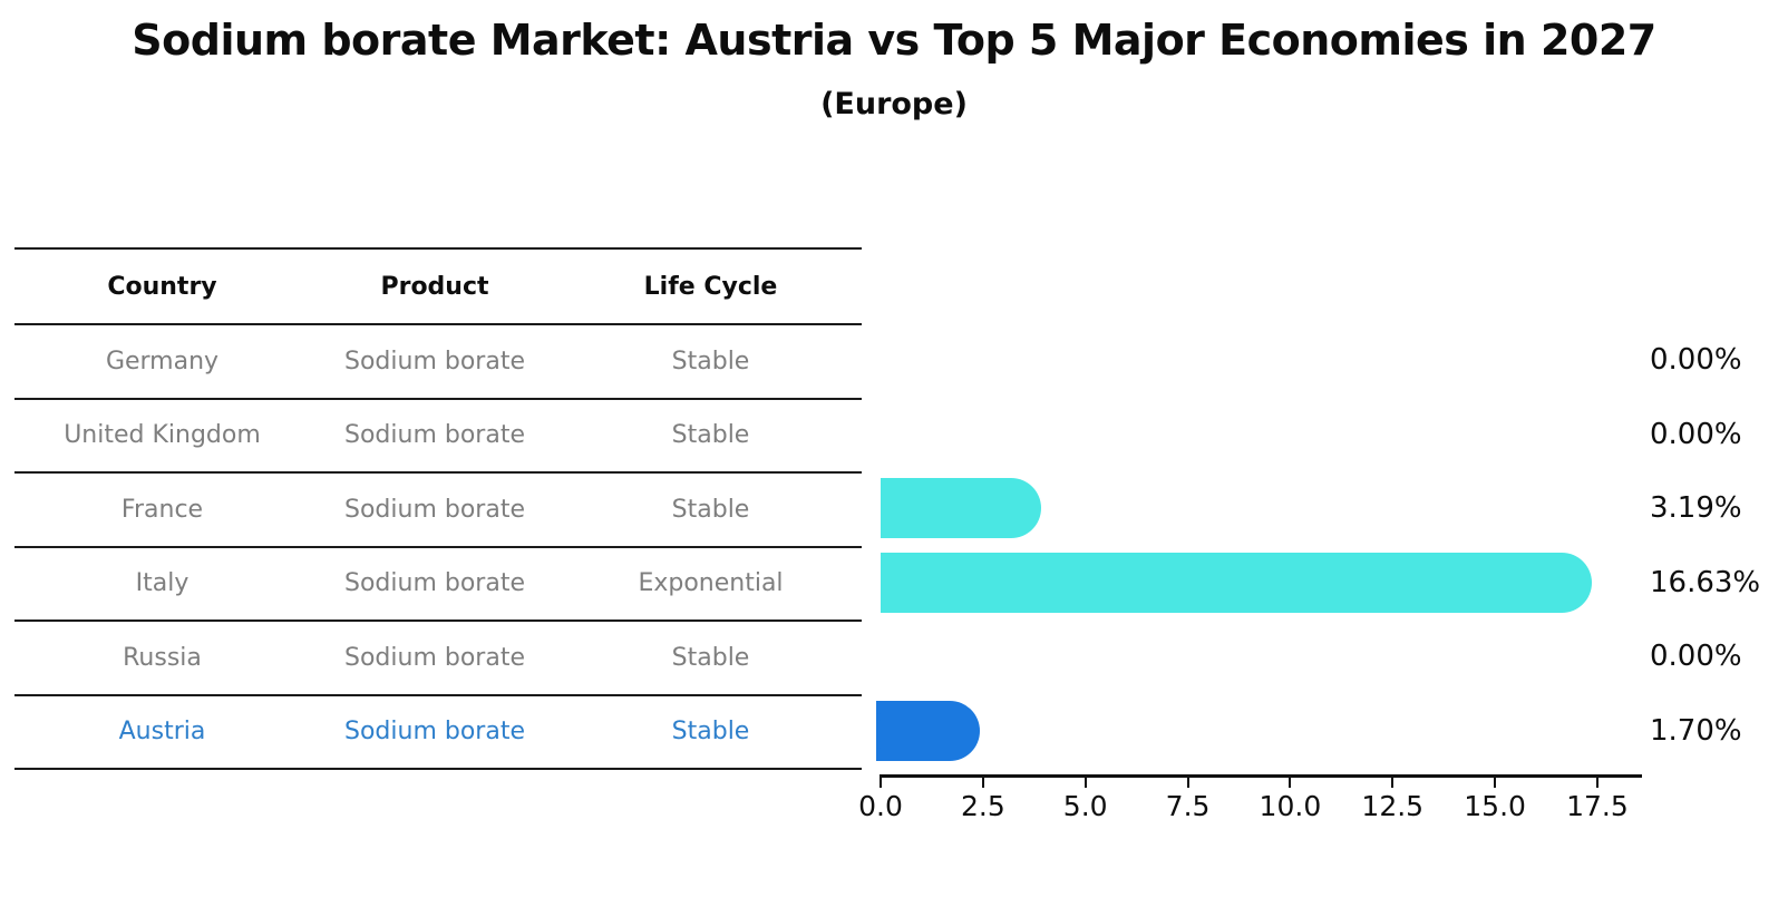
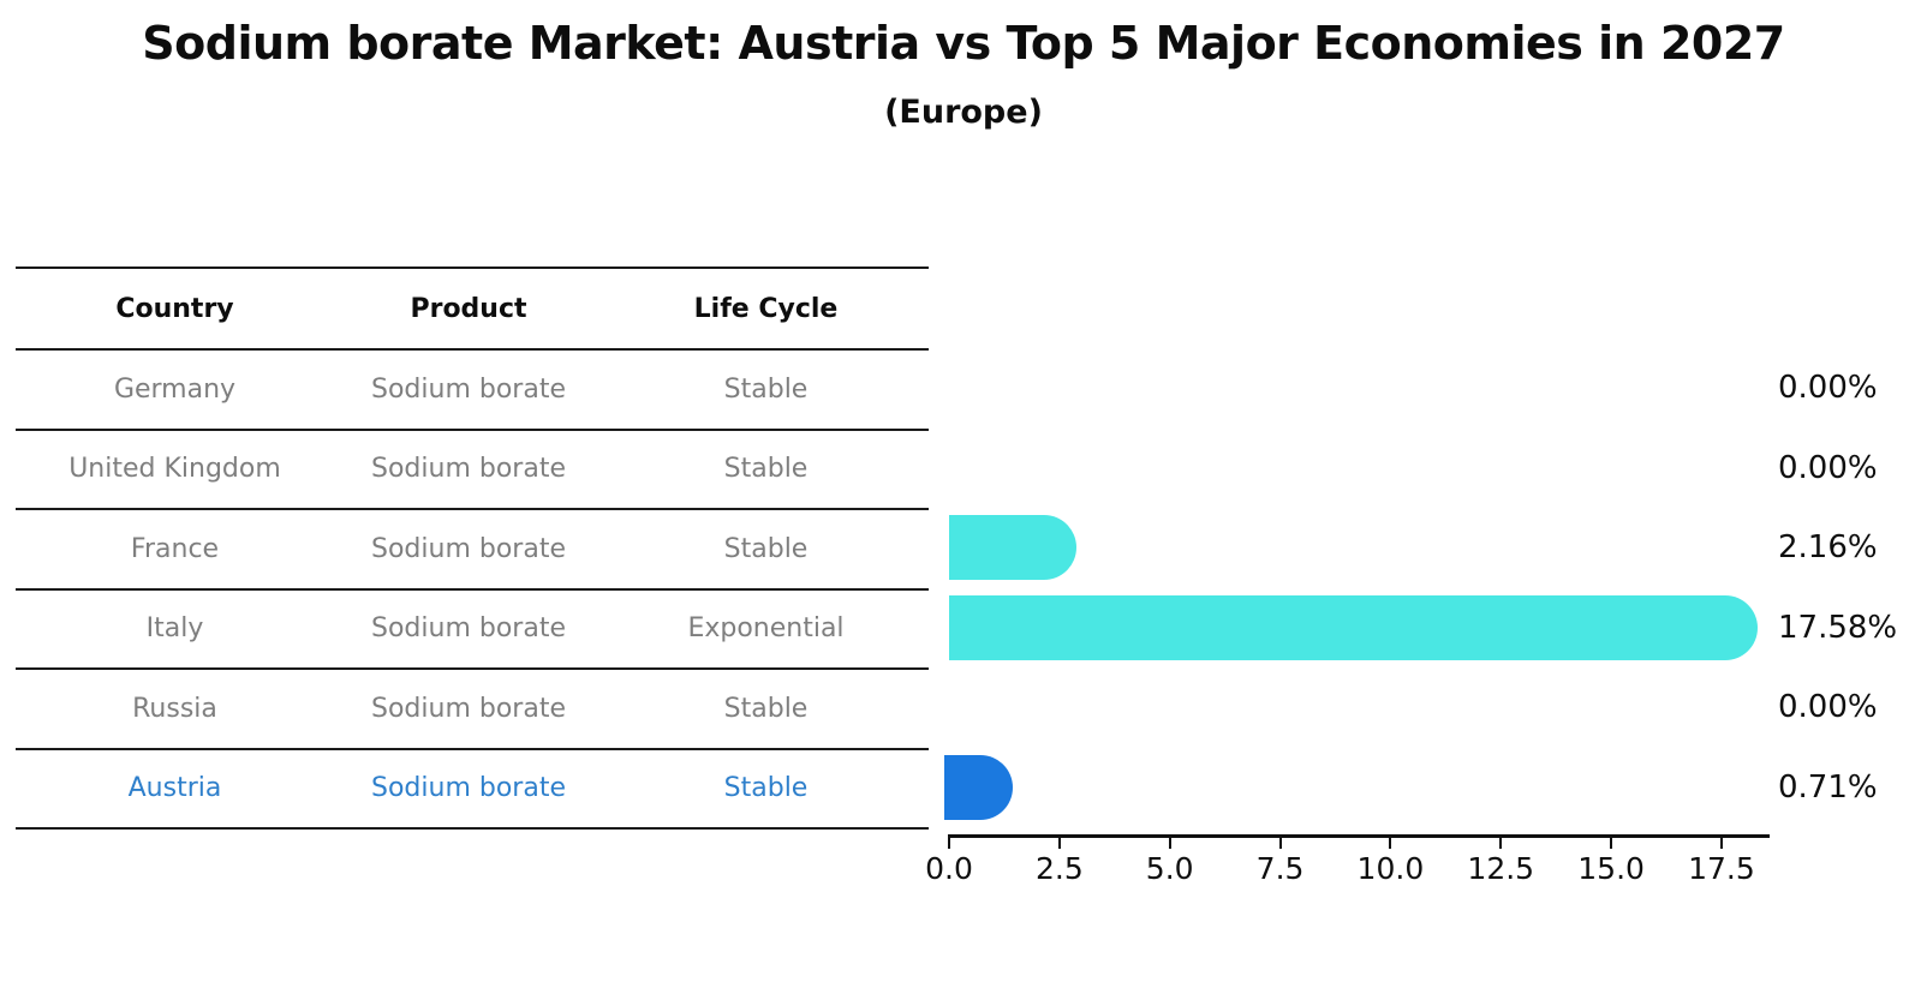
France: 3.19% -> 2.16%
Italy: 16.63% -> 17.58%
Austria: 1.70% -> 0.71%
